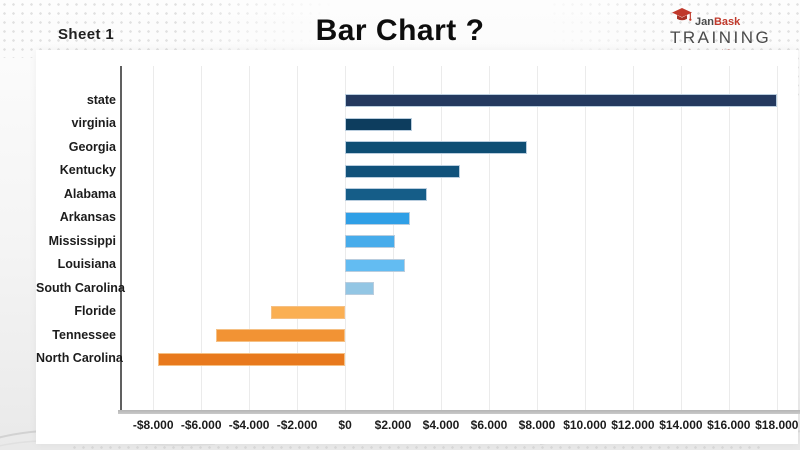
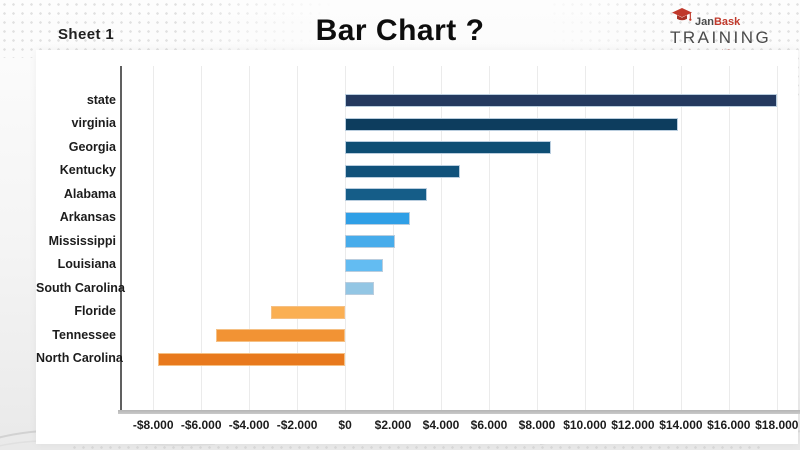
virginia: $2800 -> $13900
Georgia: $7600 -> $8600
Louisiana: $2500 -> $1600
